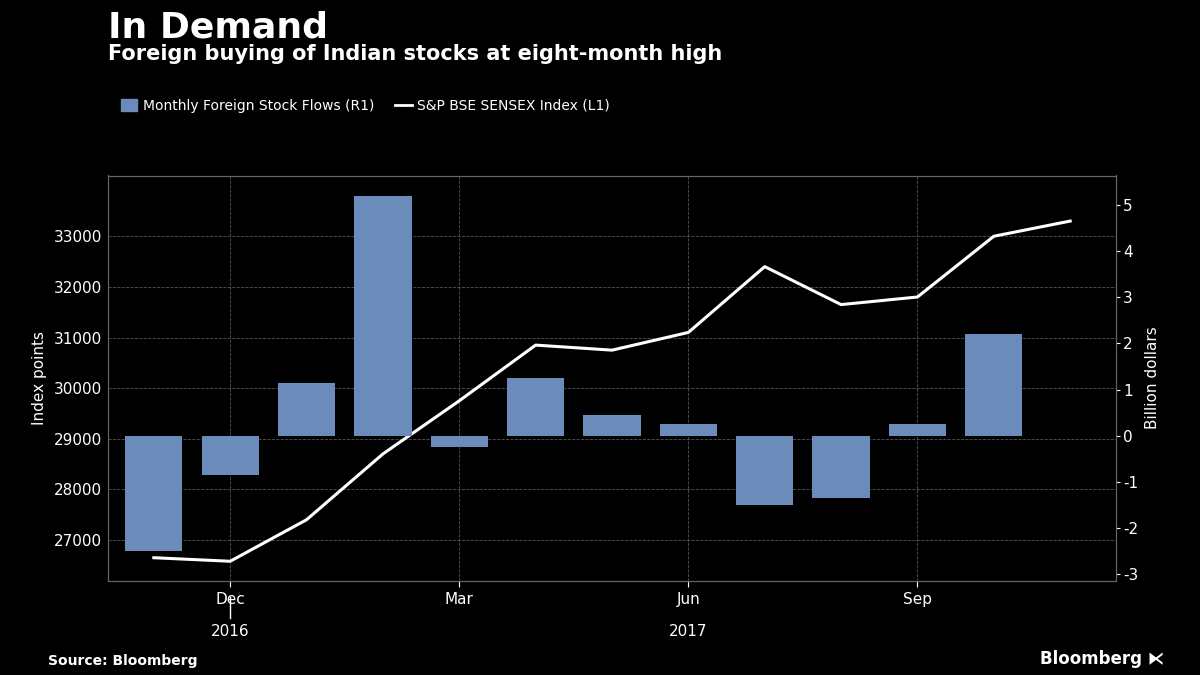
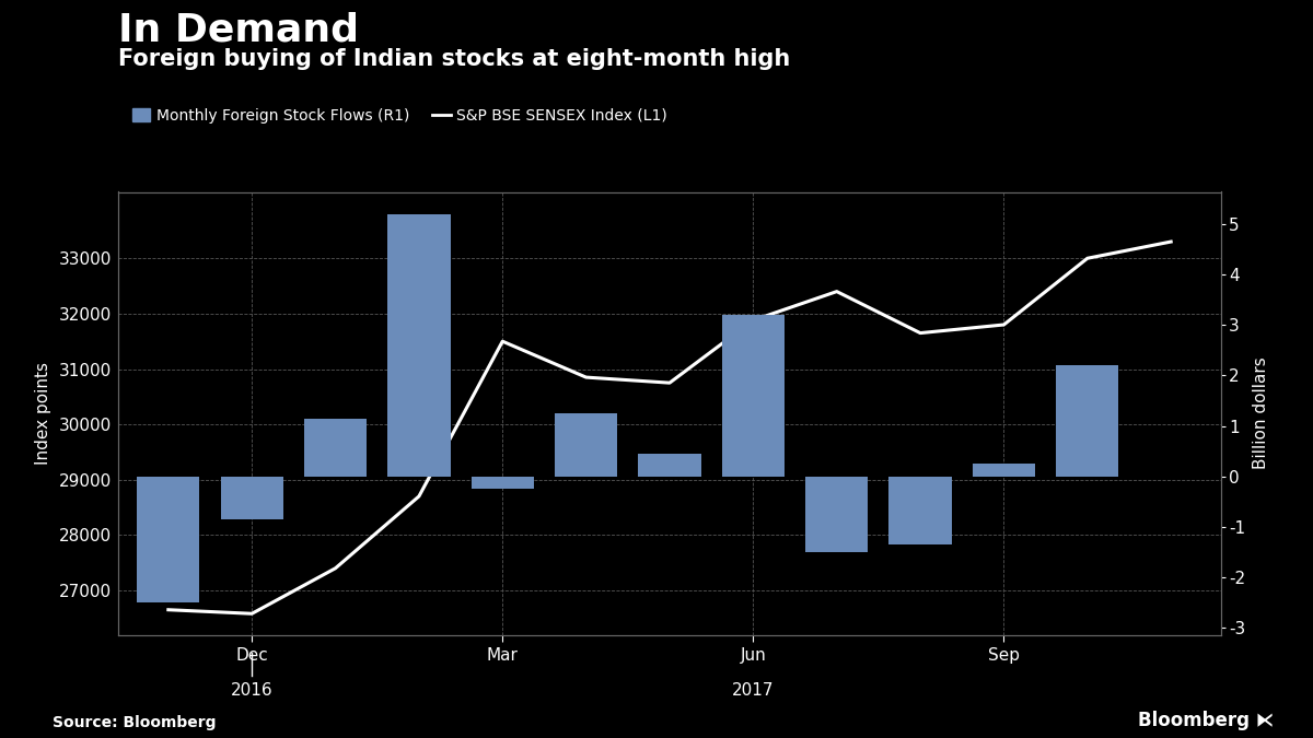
S&P BSE SENSEX Index (L1)/Mar: 29750 -> 31500
Monthly Foreign Stock Flows (R1)/Jun: 0.25 -> 3.20
S&P BSE SENSEX Index (L1)/Jun: 31100 -> 31880
